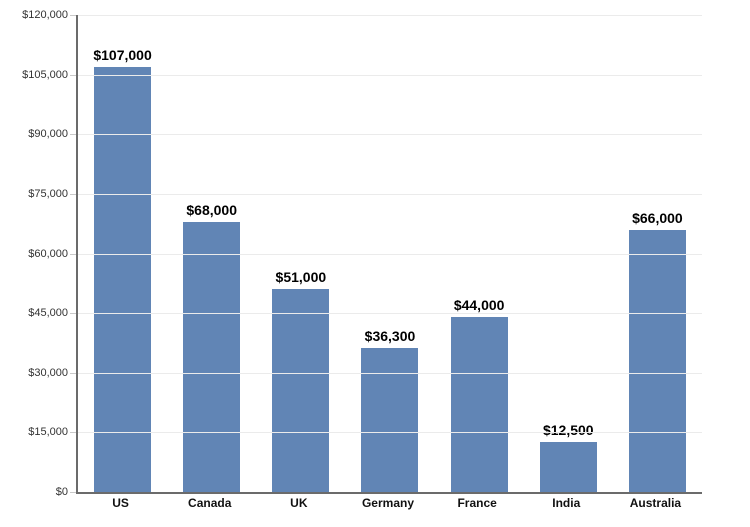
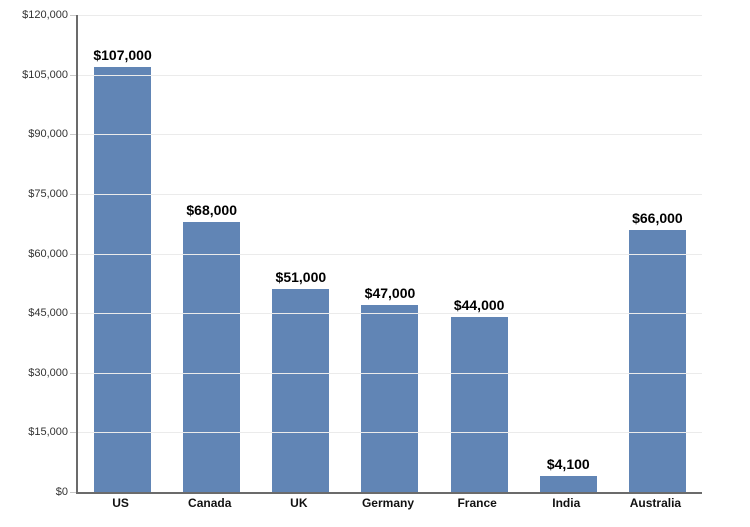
Germany: $36,300 -> $47,000
India: $12,500 -> $4,100
